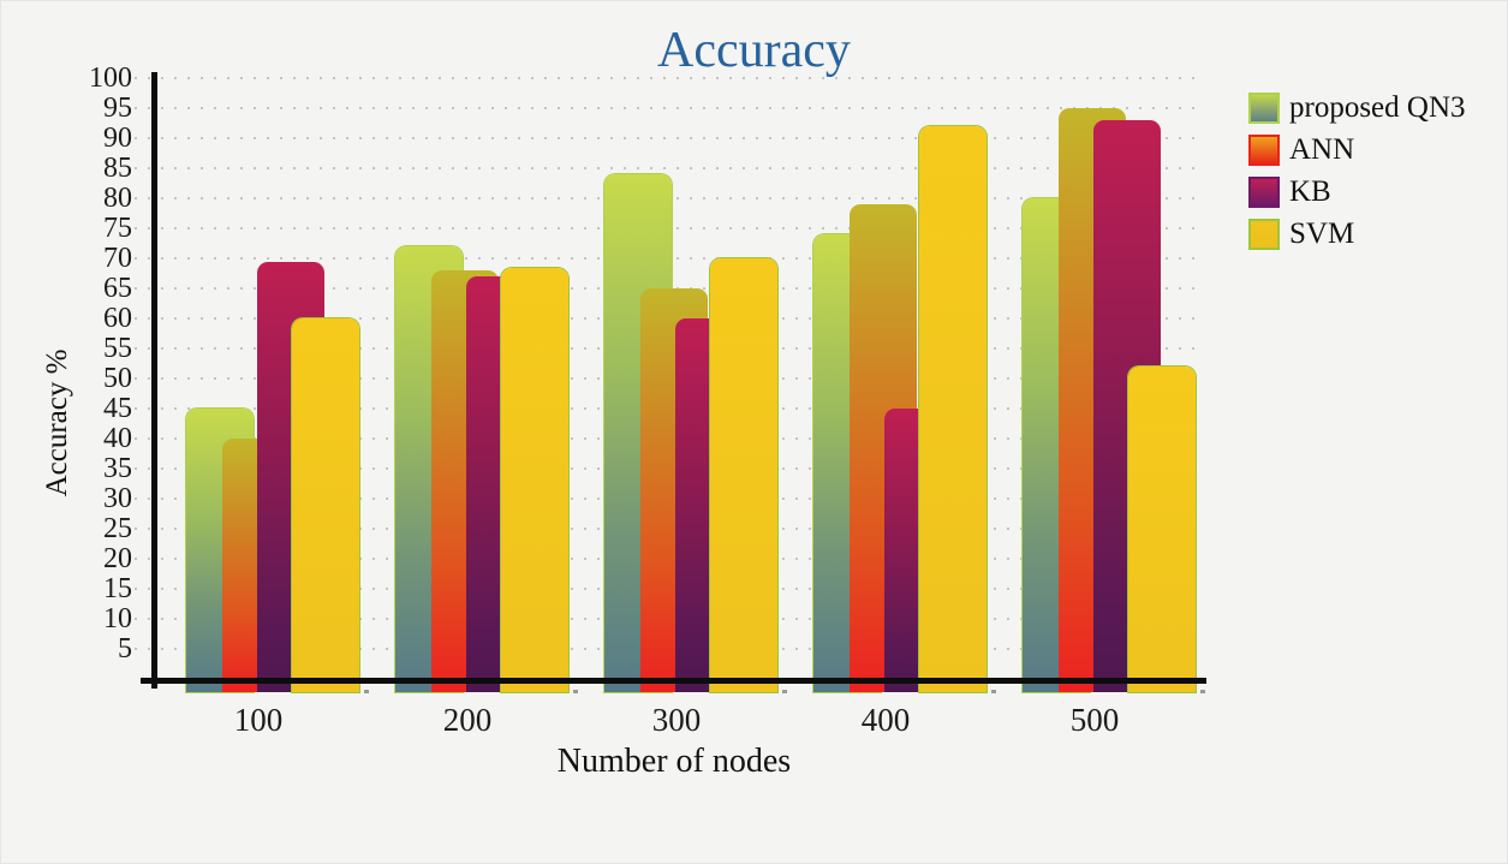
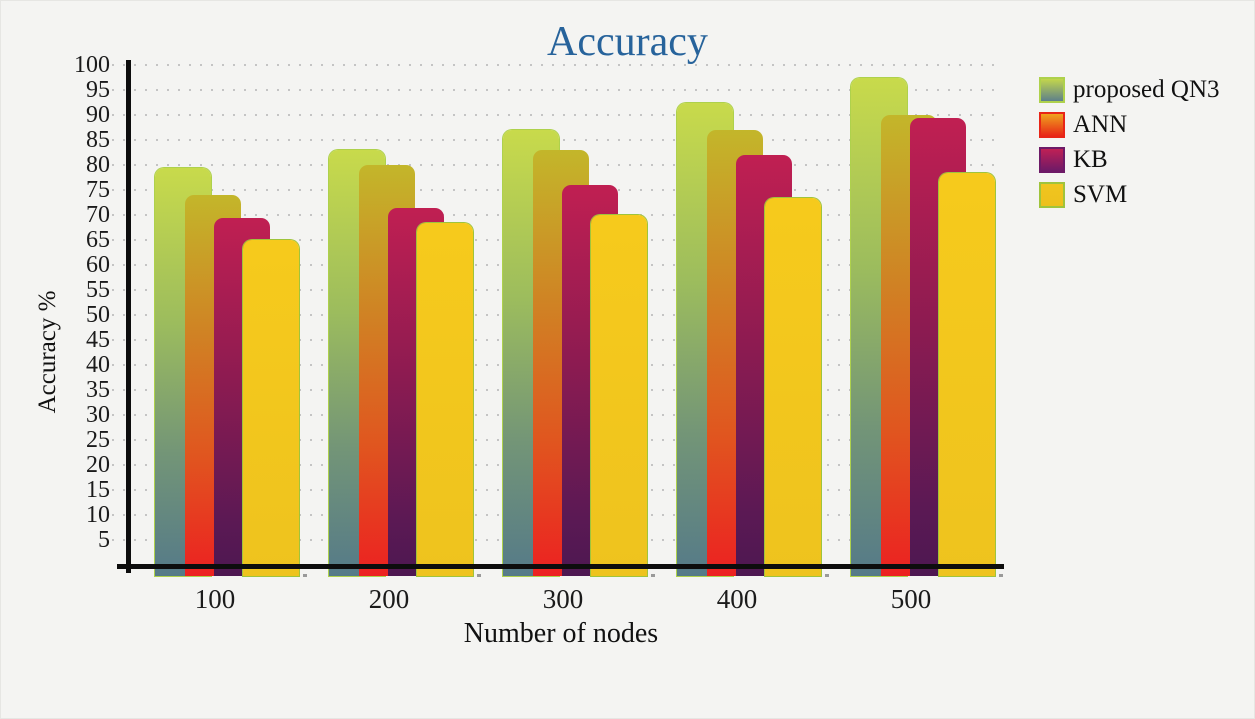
proposed QN3/100: 45 -> 80
ANN/100: 40 -> 74
SVM/100: 60 -> 65
proposed QN3/200: 72 -> 83
ANN/200: 68 -> 80
KB/200: 67 -> 72
proposed QN3/300: 84 -> 87
ANN/300: 65 -> 83
KB/300: 60 -> 76
proposed QN3/400: 74 -> 92
ANN/400: 79 -> 87
KB/400: 45 -> 82
SVM/400: 92 -> 74
proposed QN3/500: 80 -> 98
ANN/500: 95 -> 90
KB/500: 93 -> 90
SVM/500: 52 -> 78
